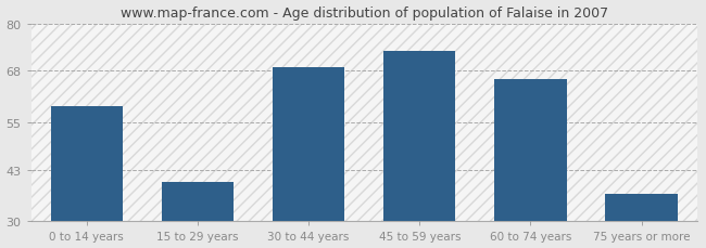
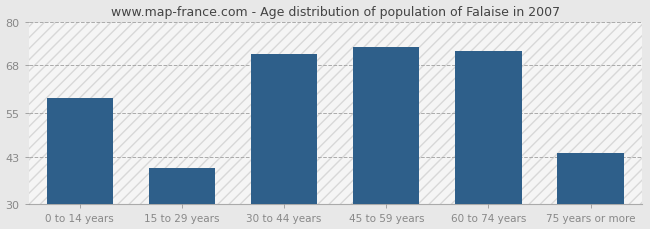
30 to 44 years: 69 -> 71
60 to 74 years: 66 -> 72
75 years or more: 37 -> 44
